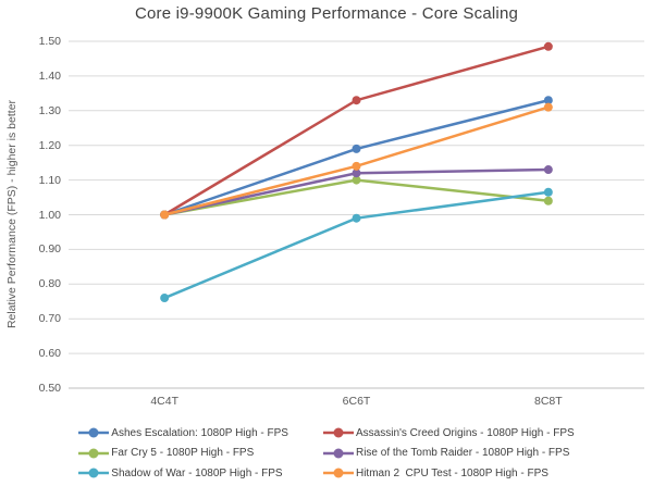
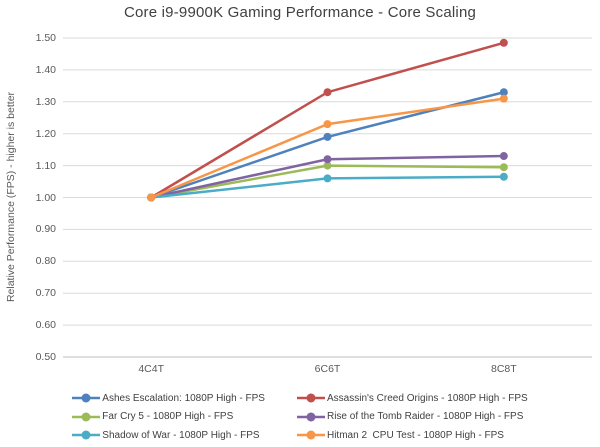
Shadow of War - 1080P High - FPS/4C4T: 0.76 -> 1.00
Shadow of War - 1080P High - FPS/6C6T: 0.99 -> 1.06
Hitman 2 CPU Test - 1080P High - FPS/6C6T: 1.14 -> 1.23
Far Cry 5 - 1080P High - FPS/8C8T: 1.04 -> 1.09
